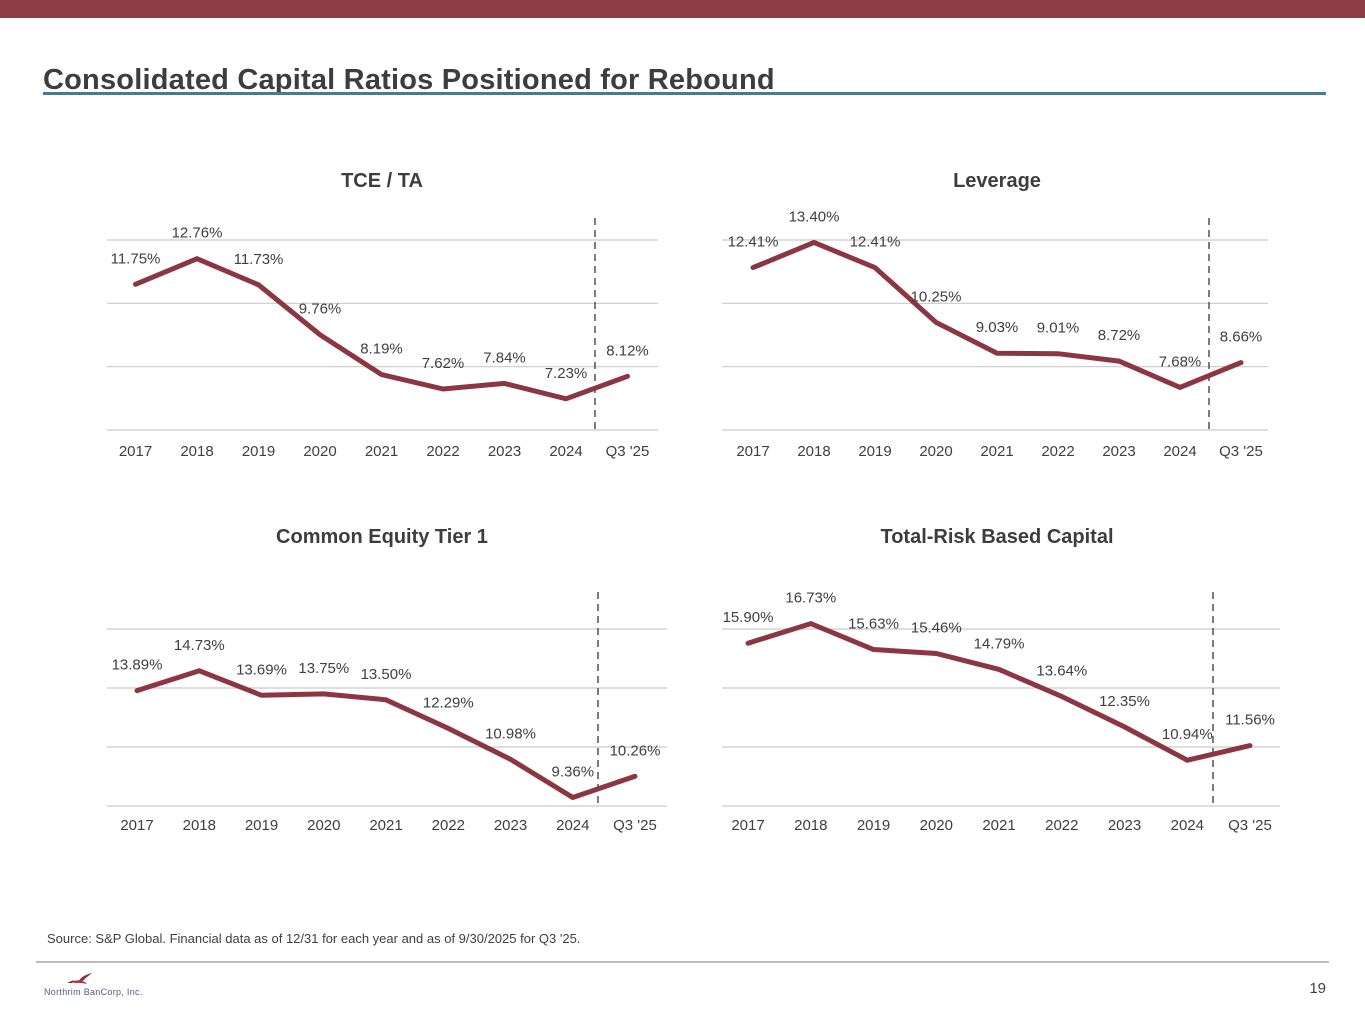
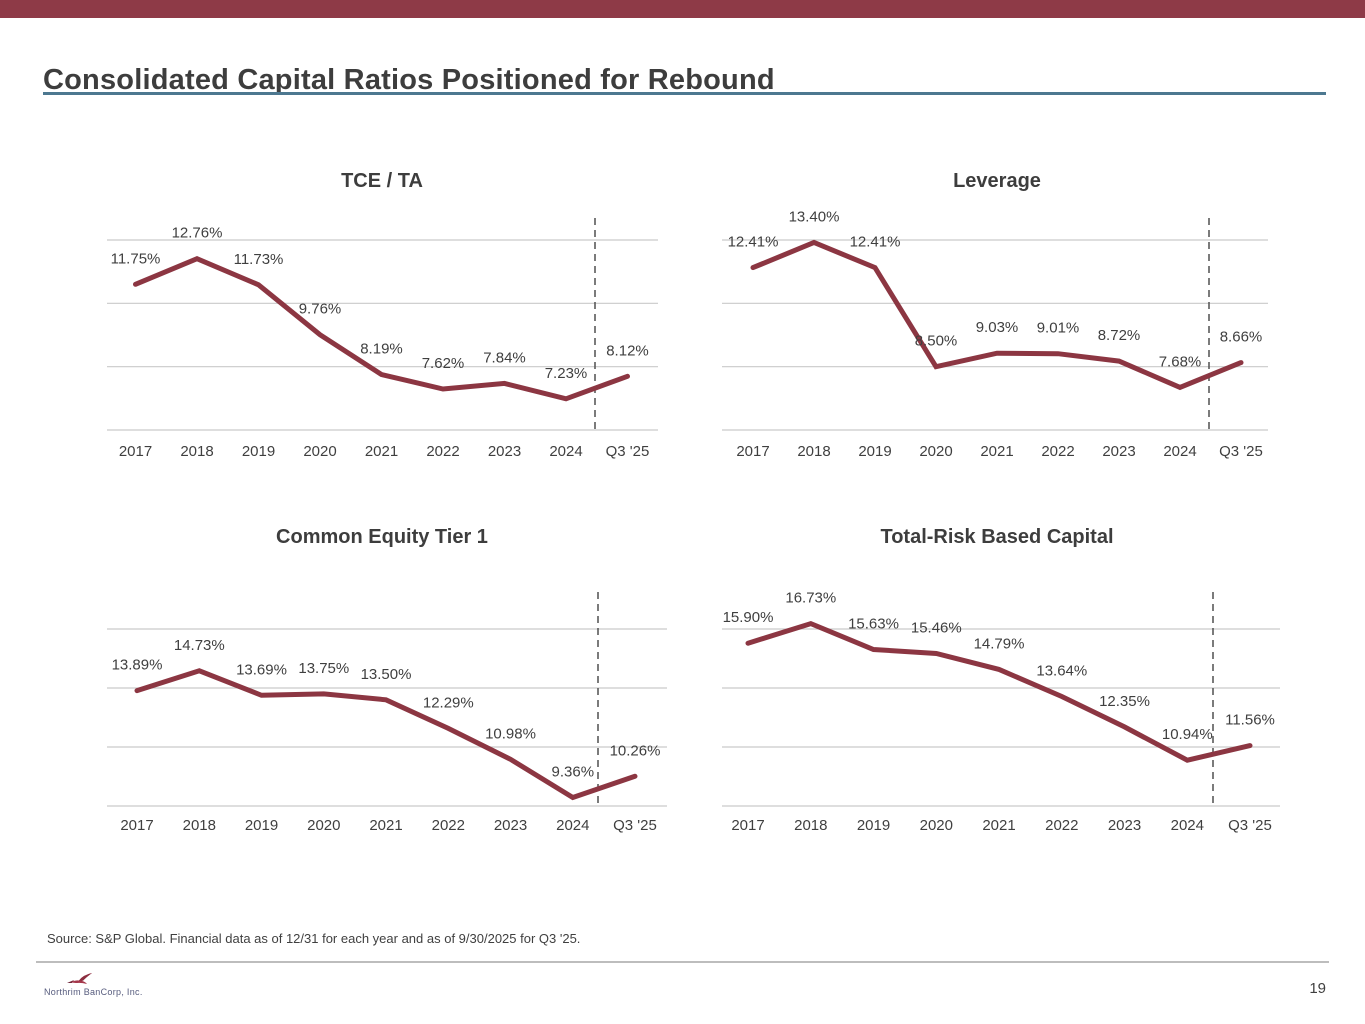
Leverage/2020: 10.25% -> 8.50%
